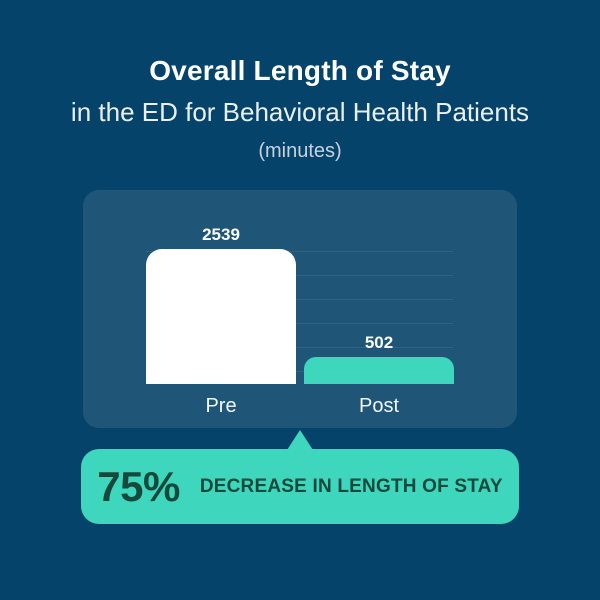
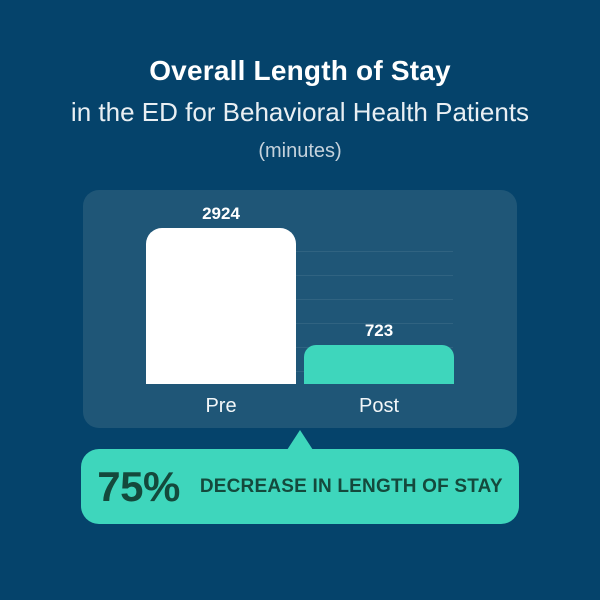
Pre: 2539 -> 2924
Post: 502 -> 723
